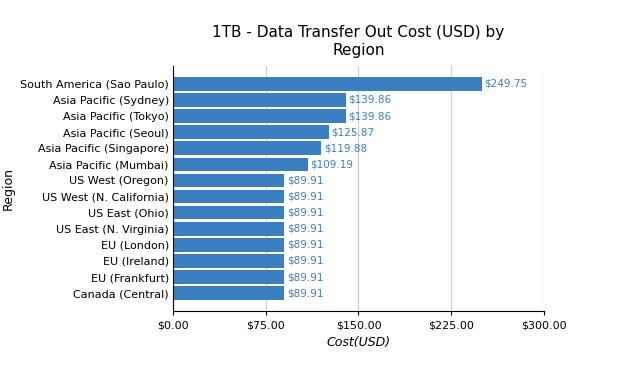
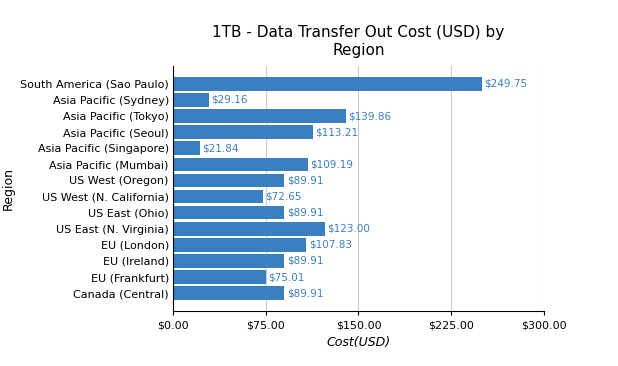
Asia Pacific (Sydney): $139.86 -> $29.16
Asia Pacific (Seoul): $125.87 -> $113.21
Asia Pacific (Singapore): $119.88 -> $21.84
US West (N. California): $89.91 -> $72.65
US East (N. Virginia): $89.91 -> $123.00
EU (London): $89.91 -> $107.83
EU (Frankfurt): $89.91 -> $75.01
